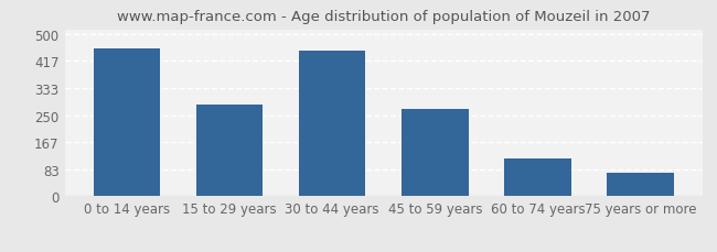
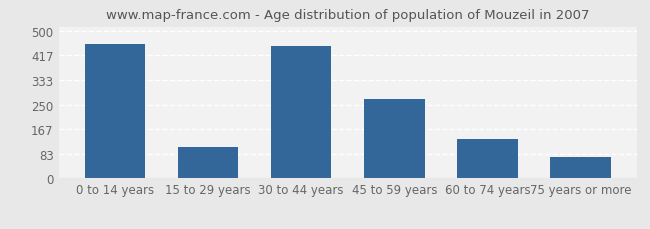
15 to 29 years: 283 -> 105
60 to 74 years: 118 -> 135
